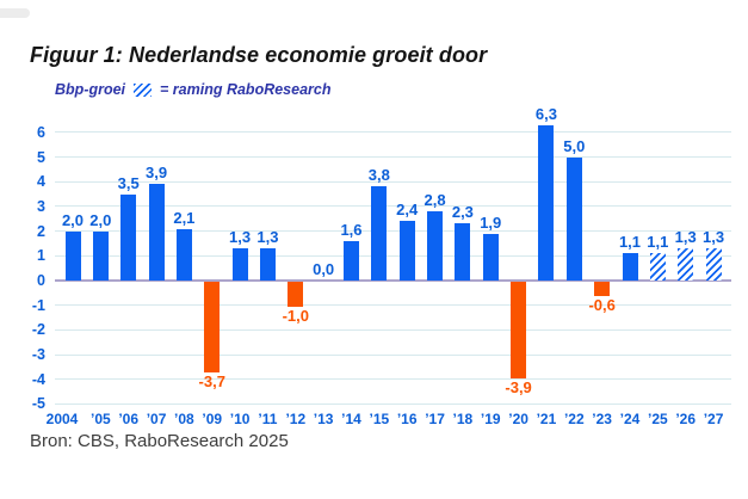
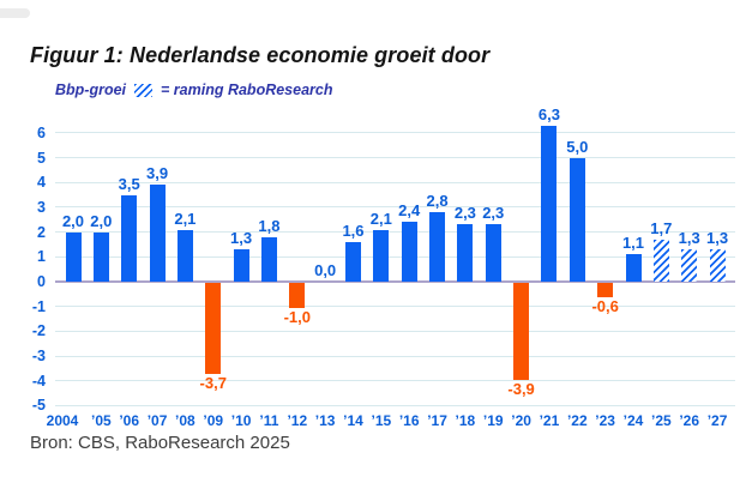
’11: 1,3 -> 1,8
’15: 3,8 -> 2,1
’19: 1,9 -> 2,3
’25: 1,1 -> 1,7
